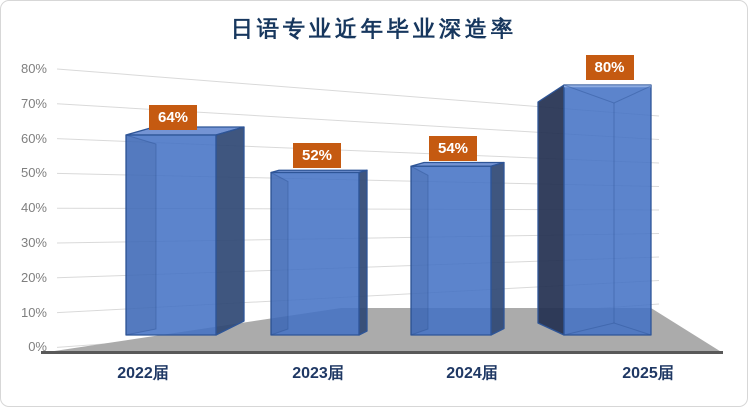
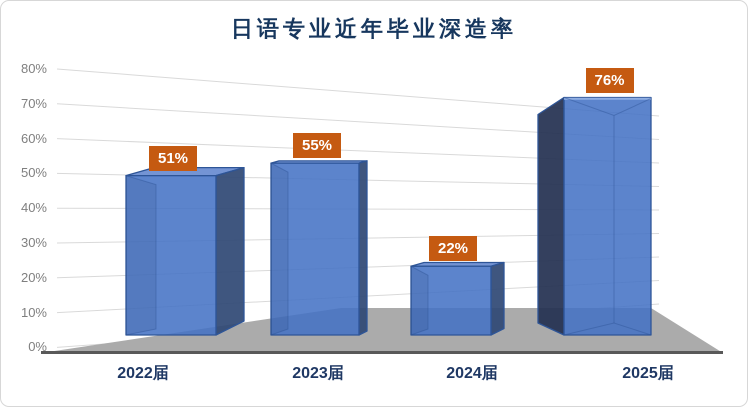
2022届: 64% -> 51%
2023届: 52% -> 55%
2024届: 54% -> 22%
2025届: 80% -> 76%
